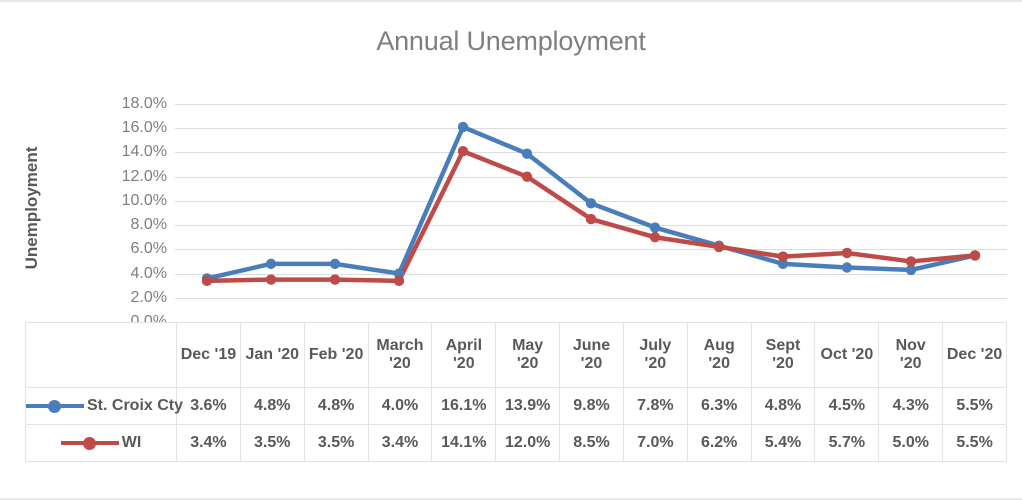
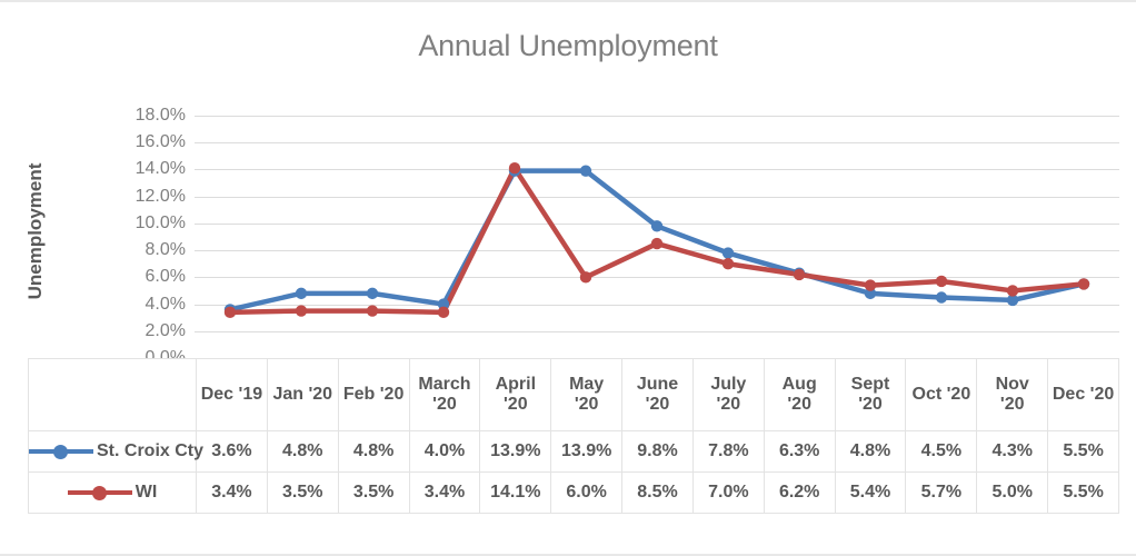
St. Croix Cty/April '20: 16.1% -> 13.9%
WI/May '20: 12.0% -> 6.0%
